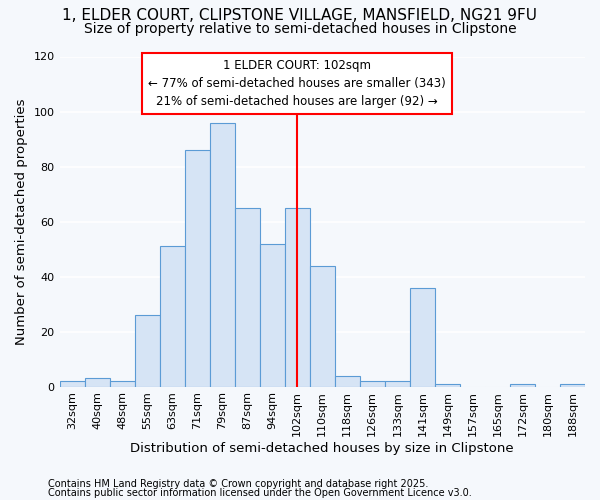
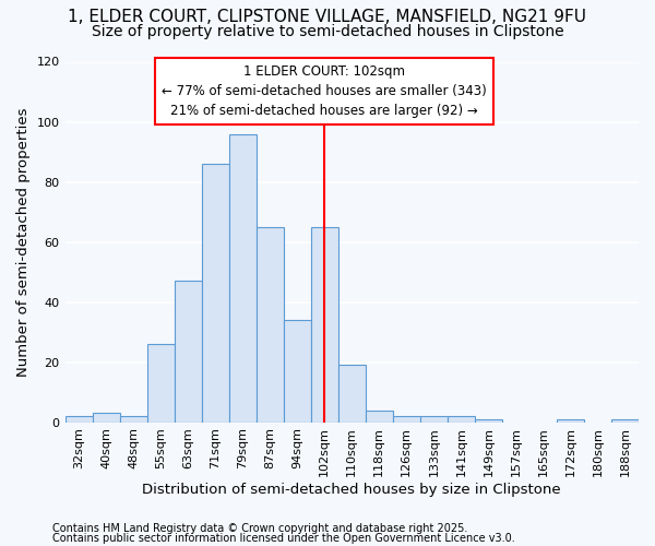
63sqm: 51 -> 47
94sqm: 52 -> 34
110sqm: 44 -> 19
141sqm: 36 -> 2
